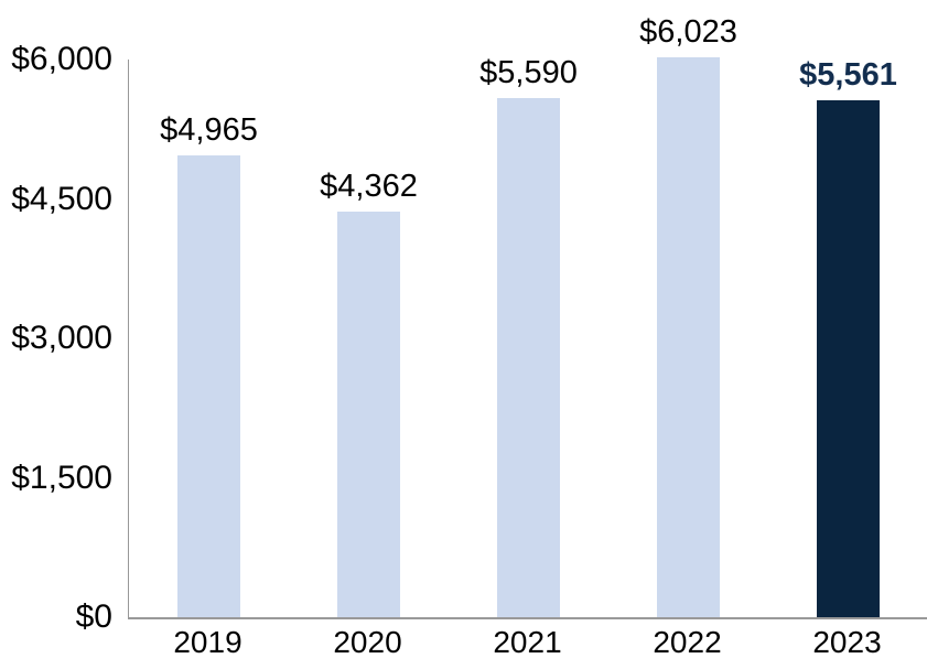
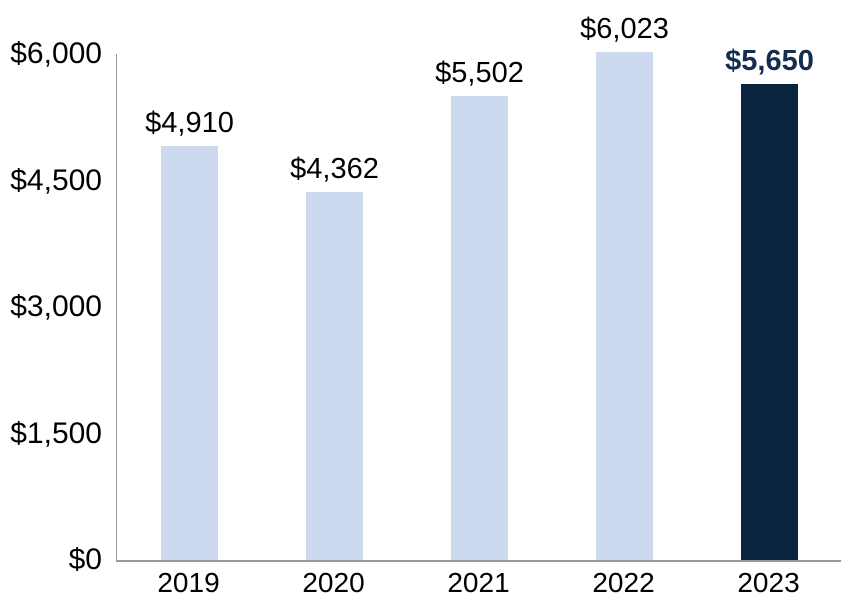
2019: $4,965 -> $4,910
2021: $5,590 -> $5,502
2023: $5,561 -> $5,650
